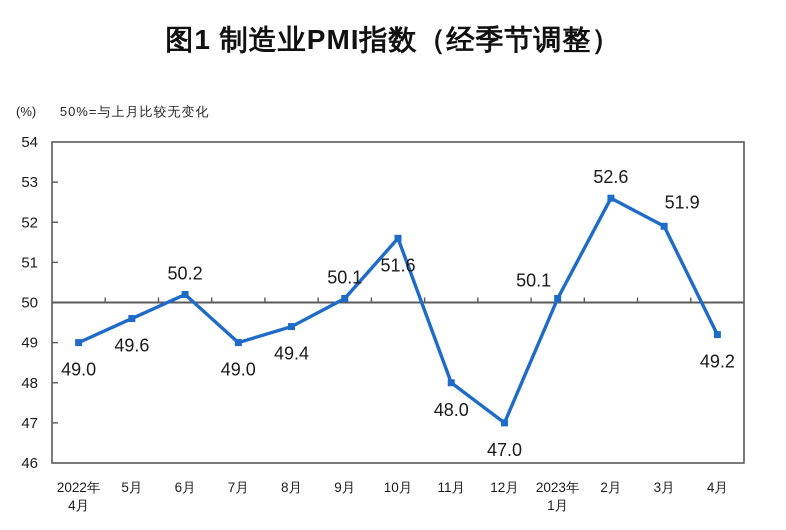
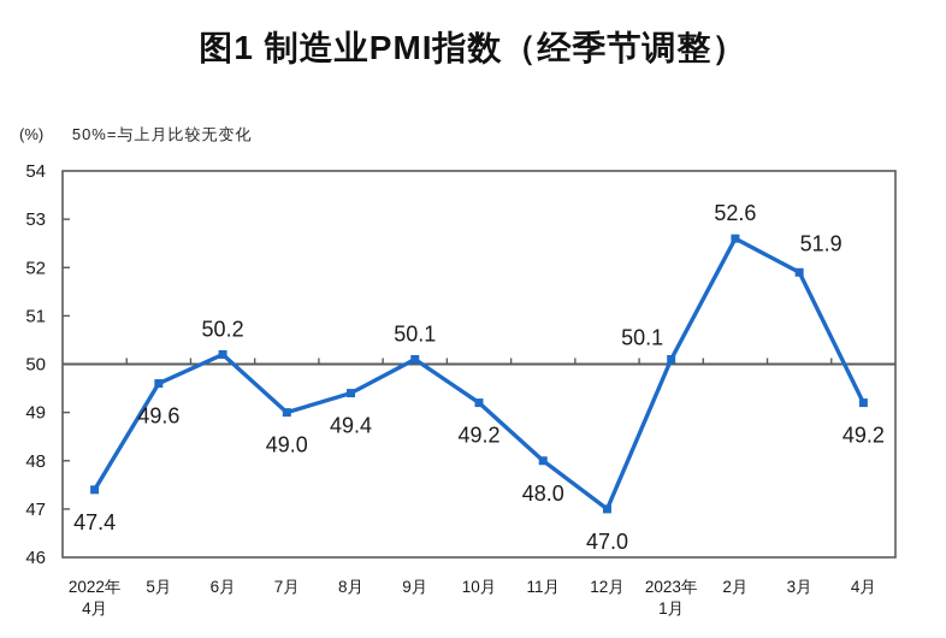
2022年 4月: 49.0 -> 47.4
10月: 51.6 -> 49.2
